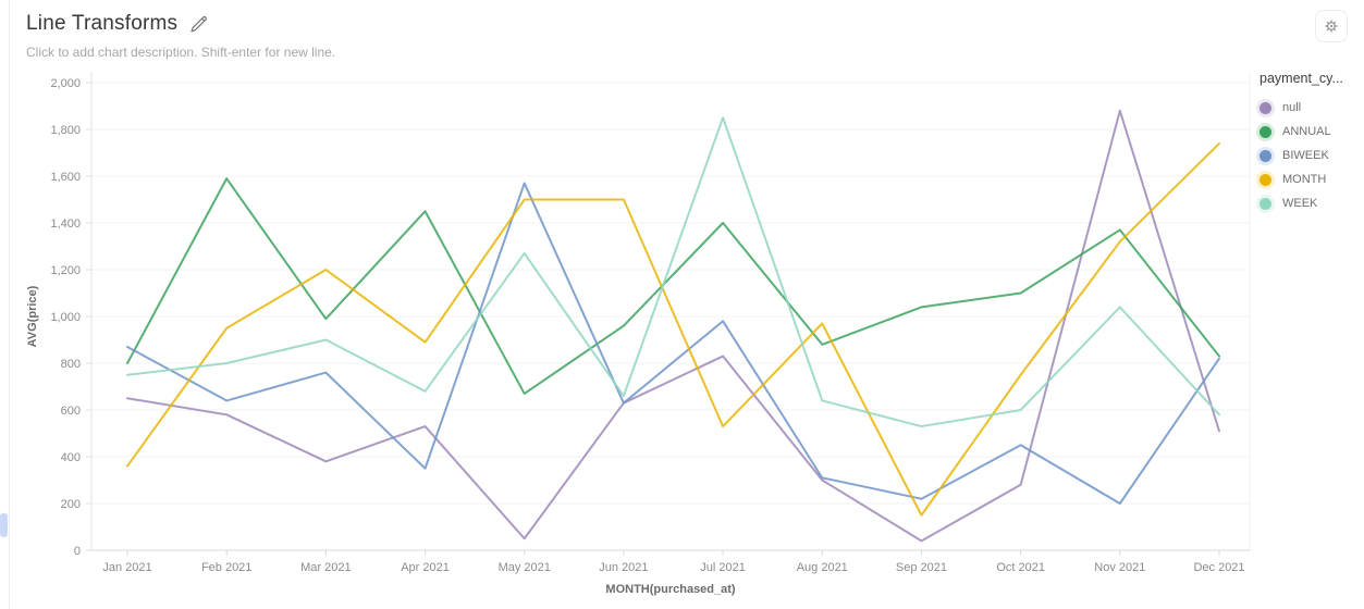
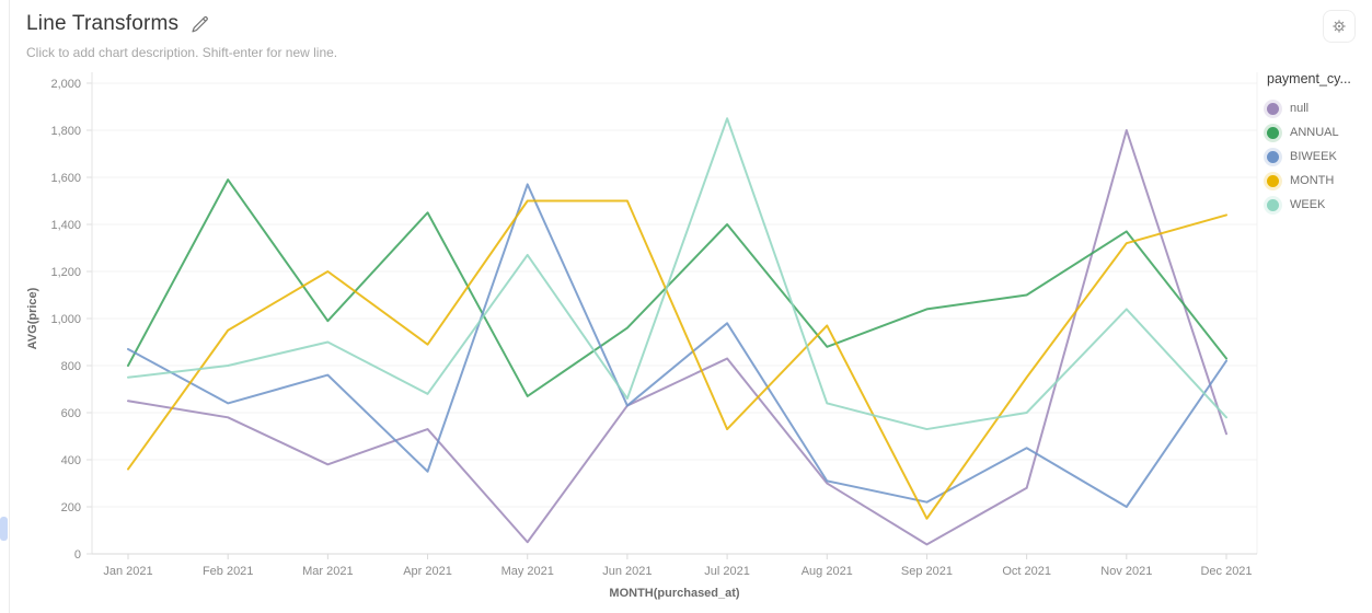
null/Nov 2021: 1880 -> 1800
MONTH/Dec 2021: 1740 -> 1440
